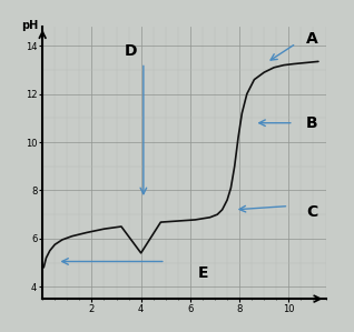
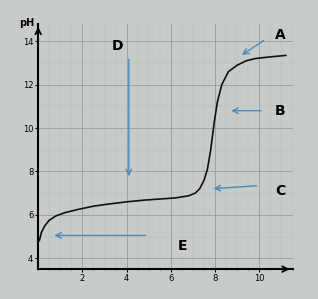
4: 5.40 -> 6.60
